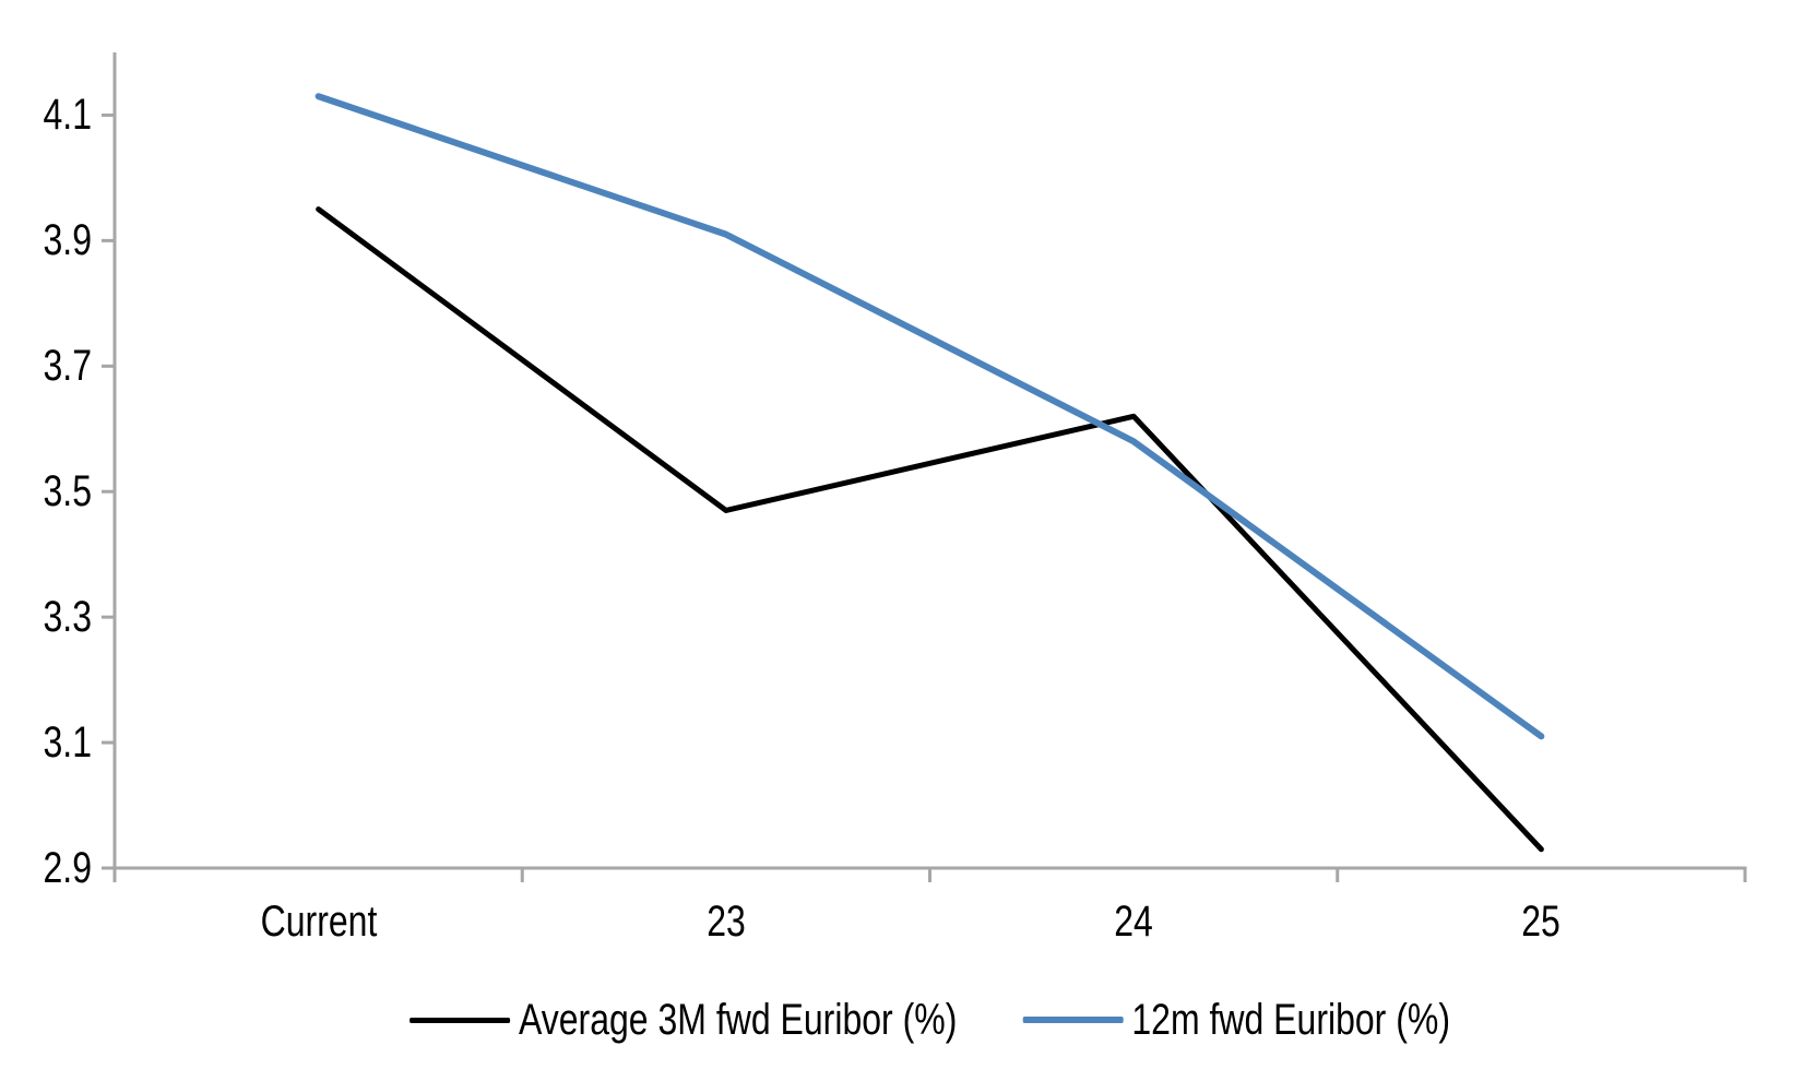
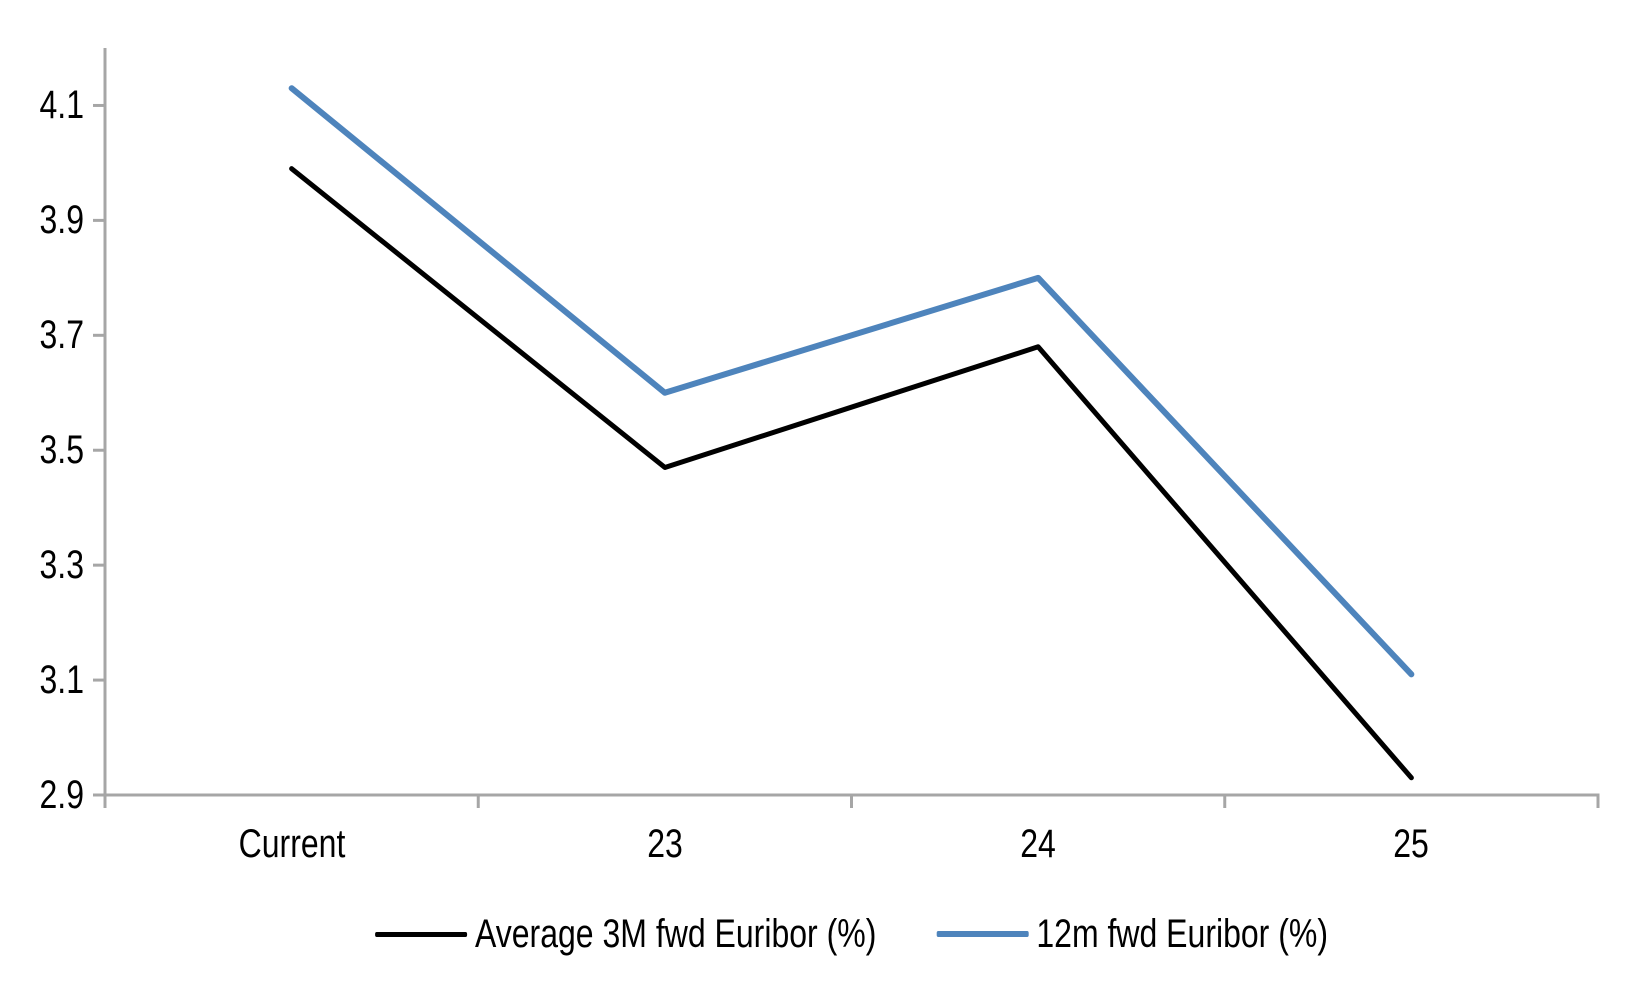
Average 3M fwd Euribor (%)/Current: 3.95 -> 3.99
12m fwd Euribor (%)/23: 3.91 -> 3.60
Average 3M fwd Euribor (%)/24: 3.62 -> 3.68
12m fwd Euribor (%)/24: 3.58 -> 3.80
